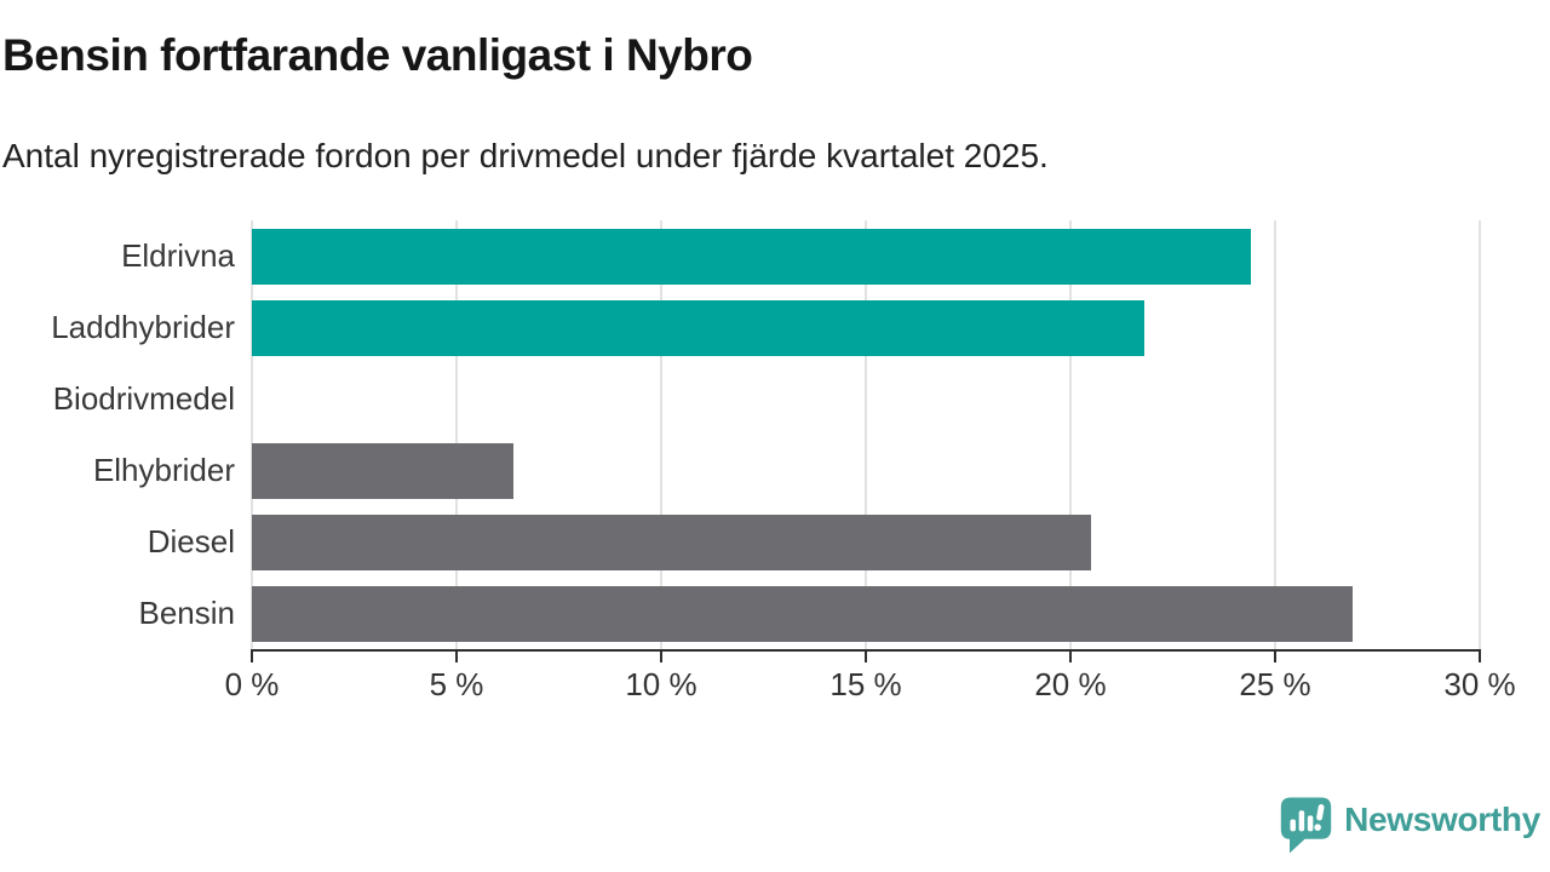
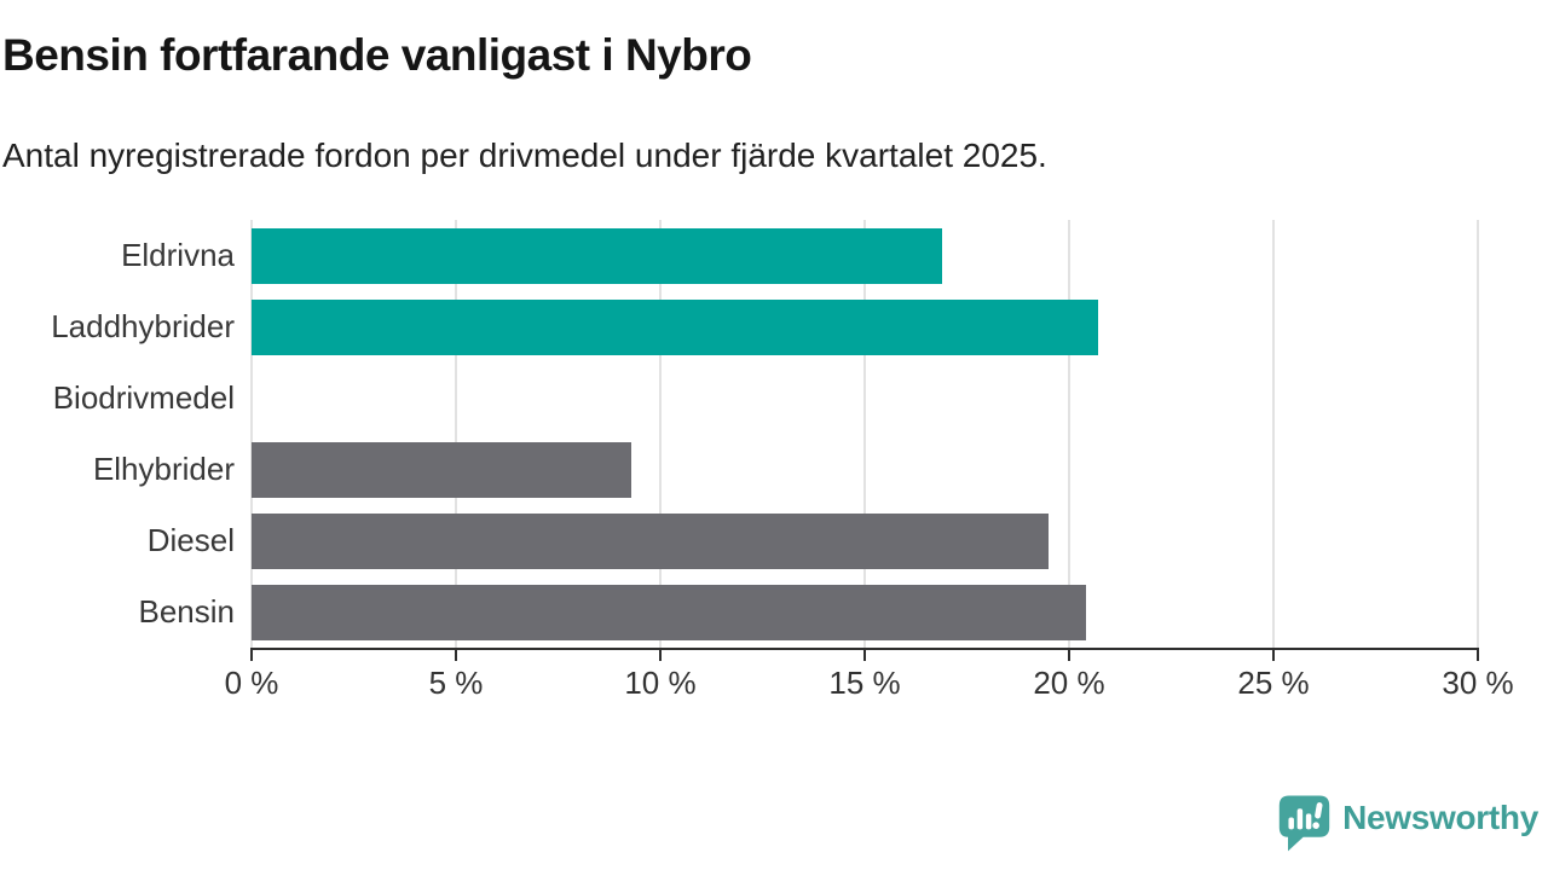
Eldrivna: 24.4% -> 16.9%
Laddhybrider: 21.8% -> 20.7%
Elhybrider: 6.4% -> 9.3%
Diesel: 20.5% -> 19.5%
Bensin: 26.9% -> 20.4%
